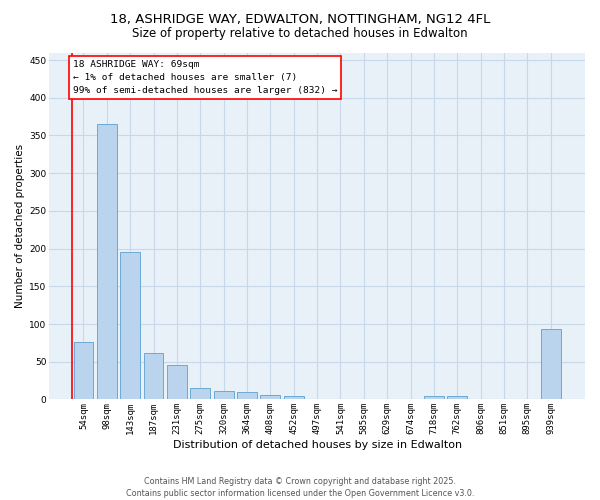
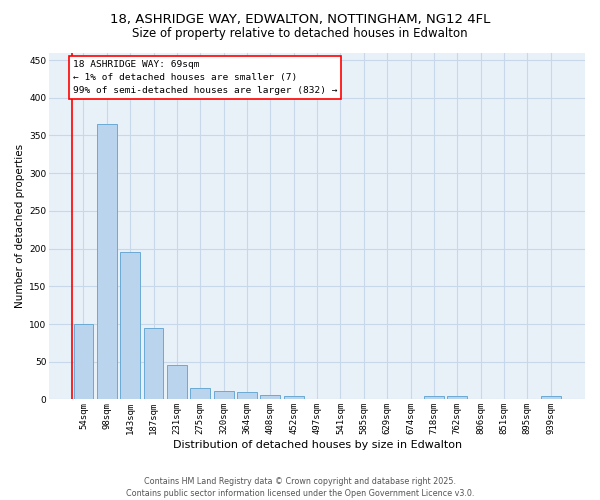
54sqm: 76 -> 100
187sqm: 62 -> 95
939sqm: 94 -> 4
